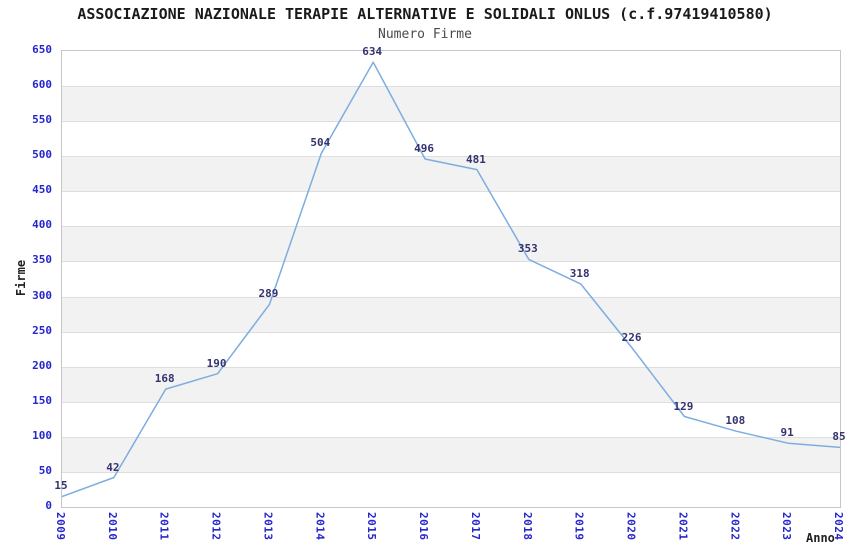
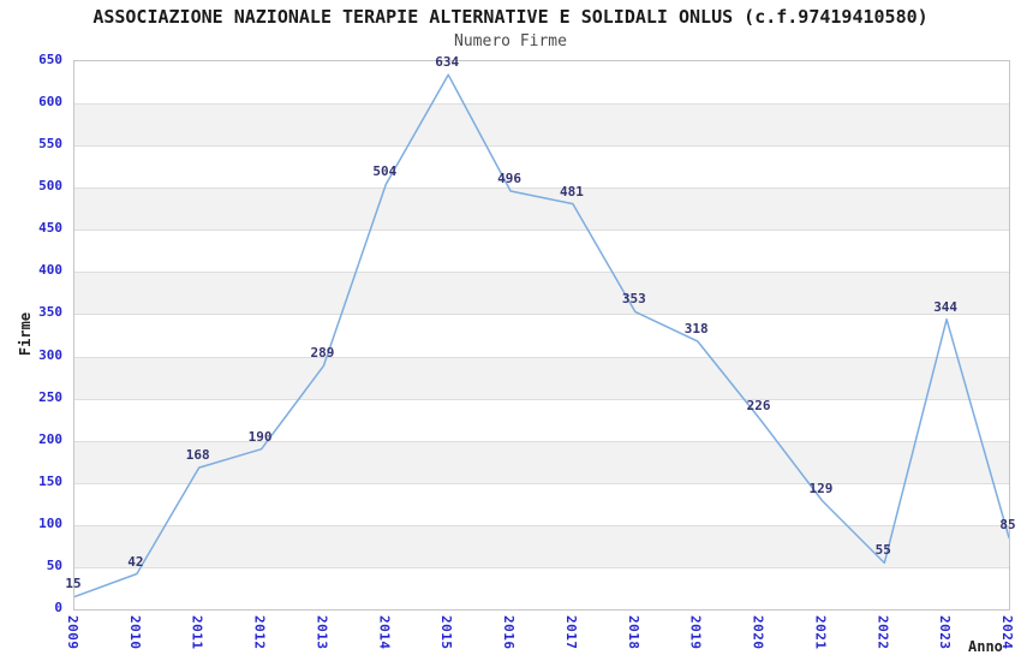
2022: 108 -> 55
2023: 91 -> 344
